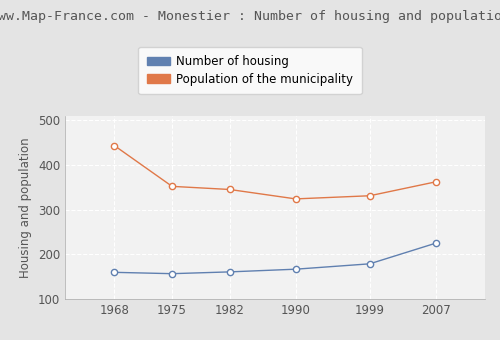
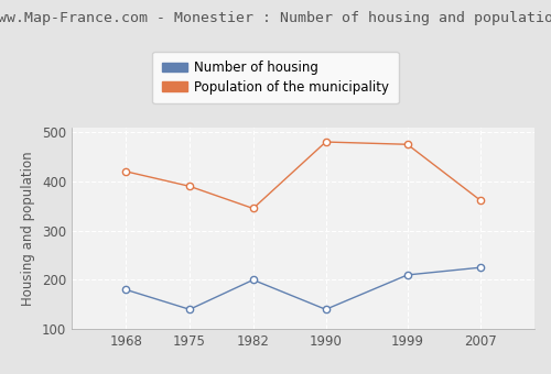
Number of housing/1968: 160 -> 180
Population of the municipality/1968: 443 -> 420
Number of housing/1975: 157 -> 140
Population of the municipality/1975: 352 -> 390
Number of housing/1982: 161 -> 200
Number of housing/1990: 167 -> 140
Population of the municipality/1990: 324 -> 480
Number of housing/1999: 179 -> 210
Population of the municipality/1999: 331 -> 475
